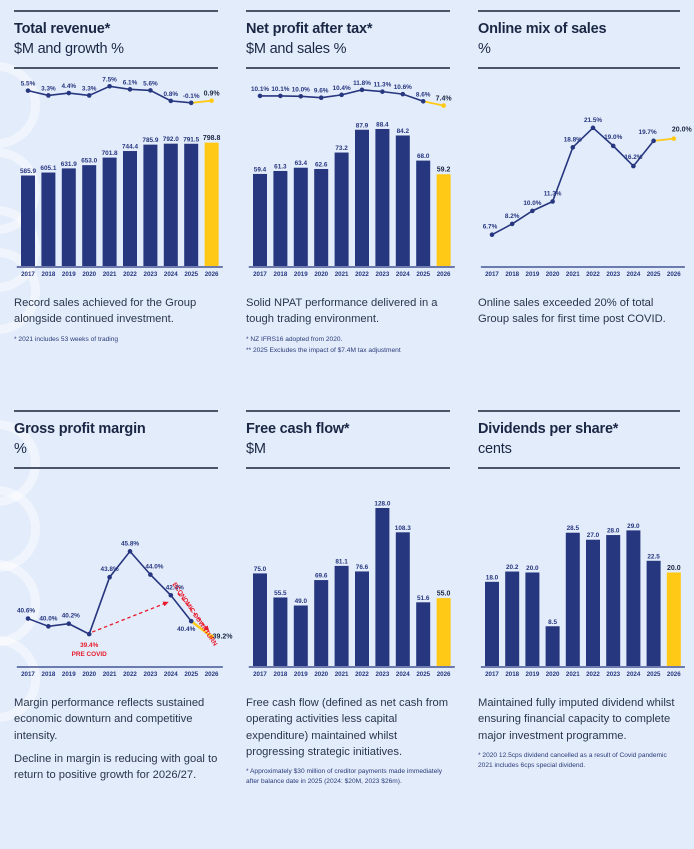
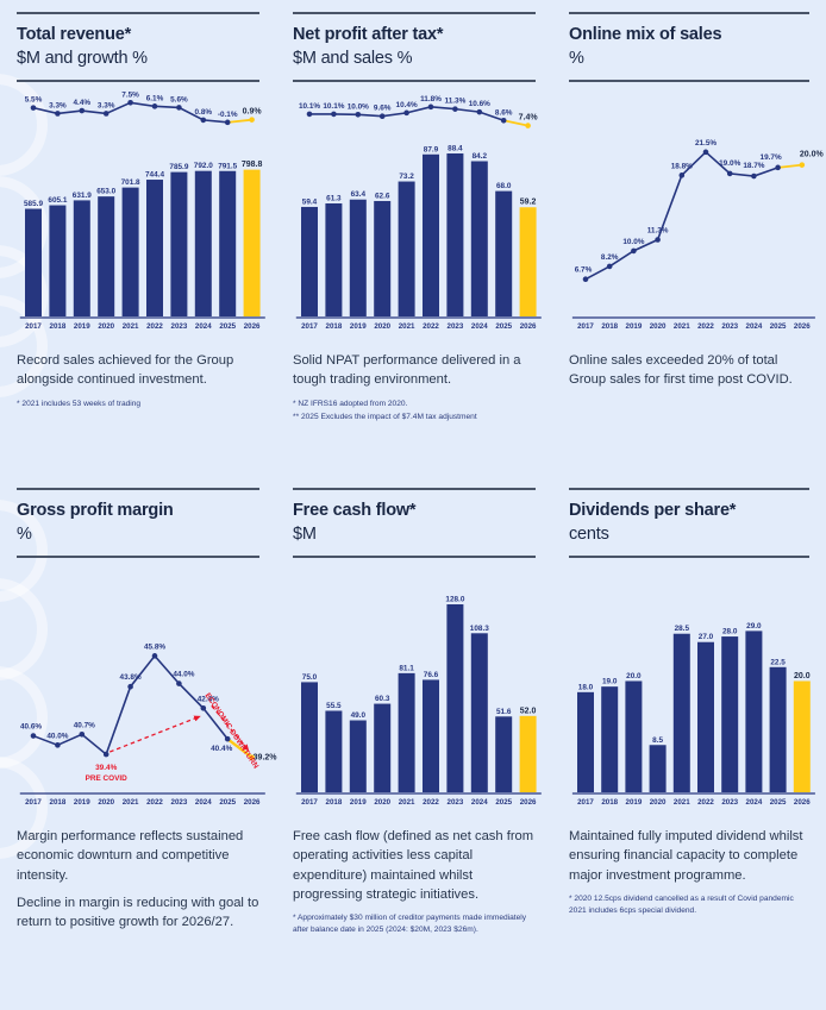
Online mix of sales/2024: 16.2% -> 18.7%
Gross profit margin/2019: 40.2% -> 40.7%
Free cash flow*/2020: 69.6 -> 60.3
Free cash flow*/2026: 55.0 -> 52.0
Dividends per share*/2018: 20.2 -> 19.0
